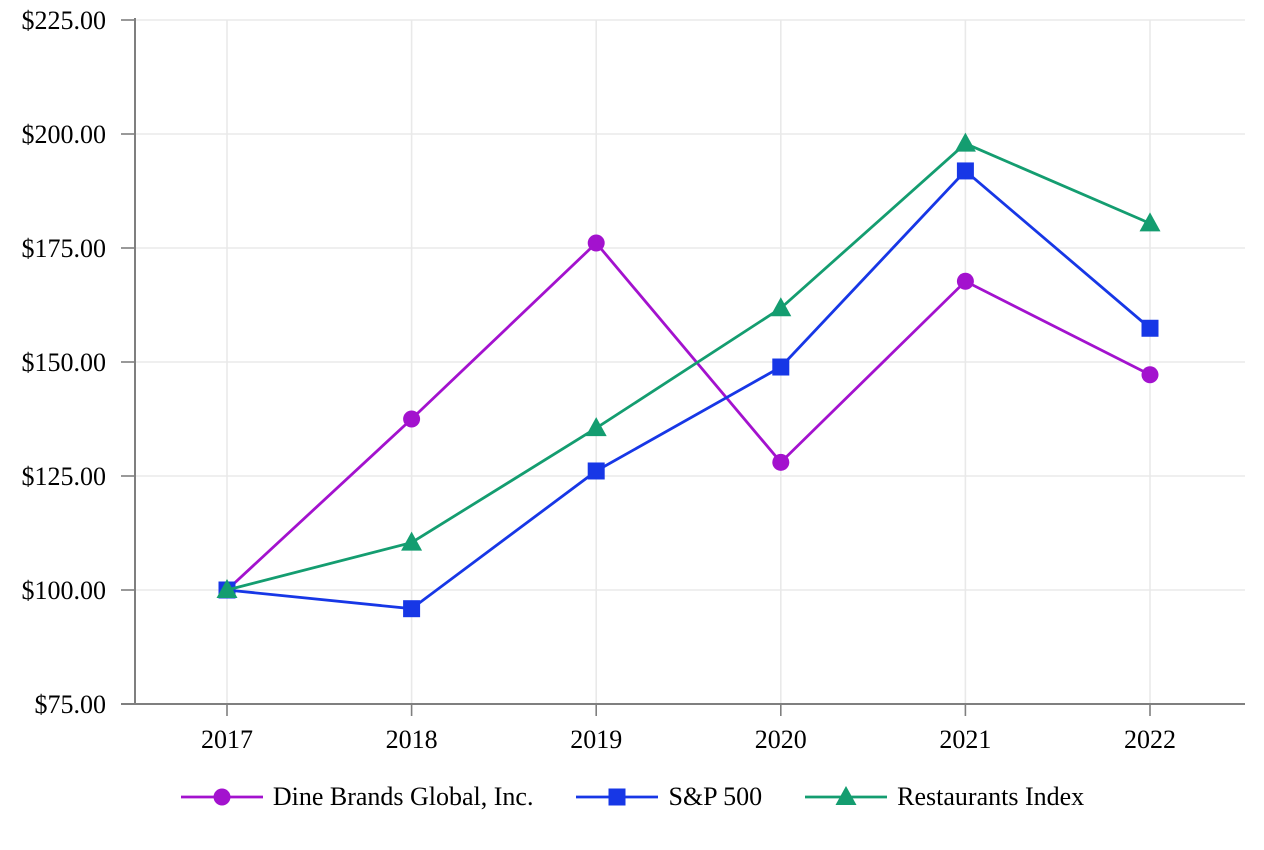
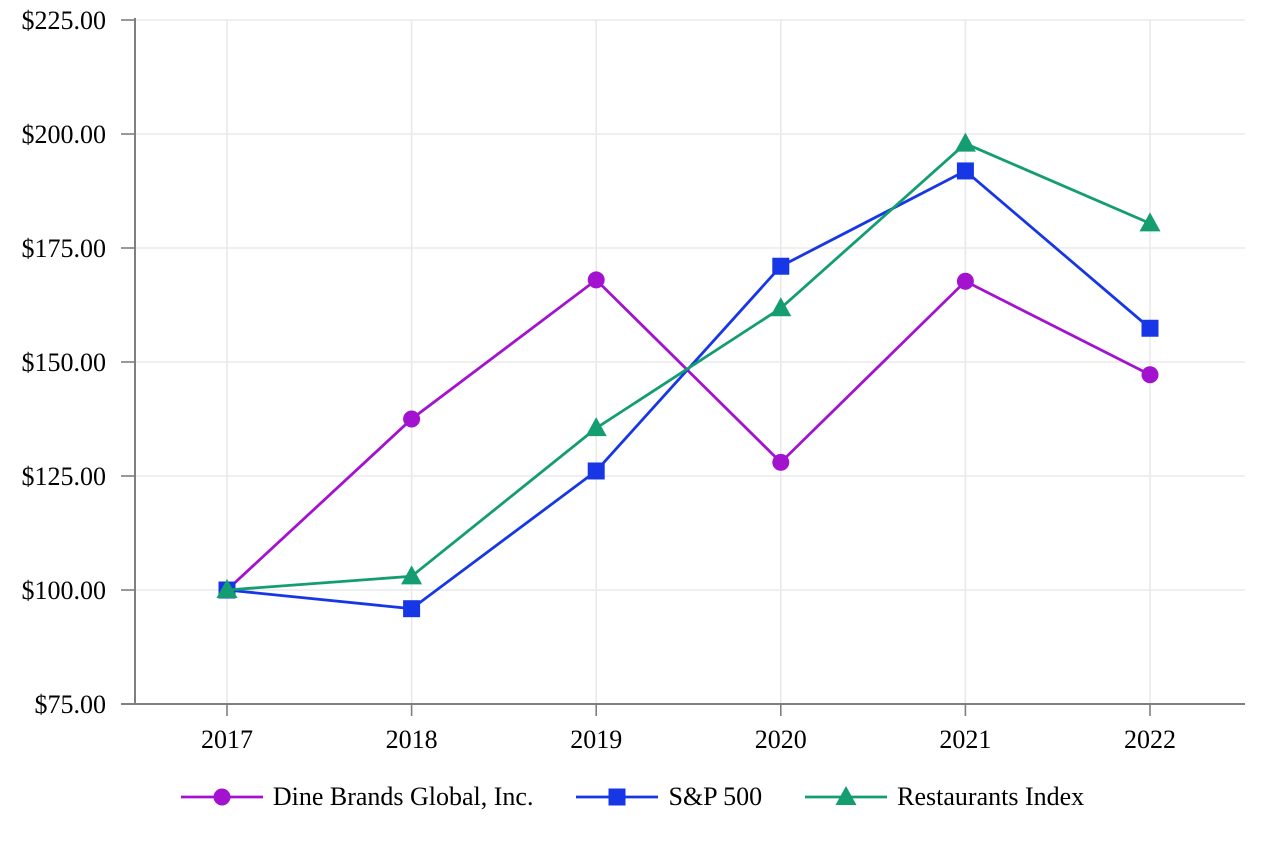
Restaurants Index/2018: $110 -> $103
Dine Brands Global, Inc./2019: $176 -> $168
S&P 500/2020: $149 -> $171
